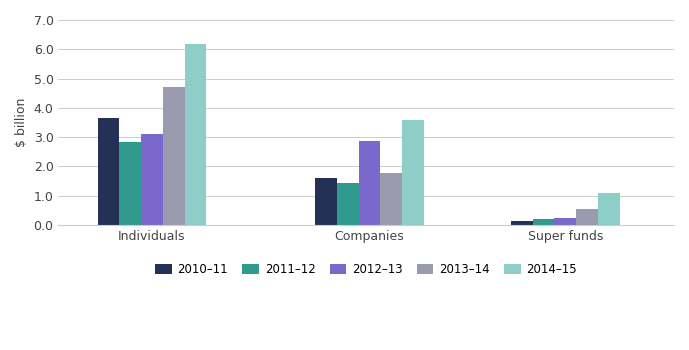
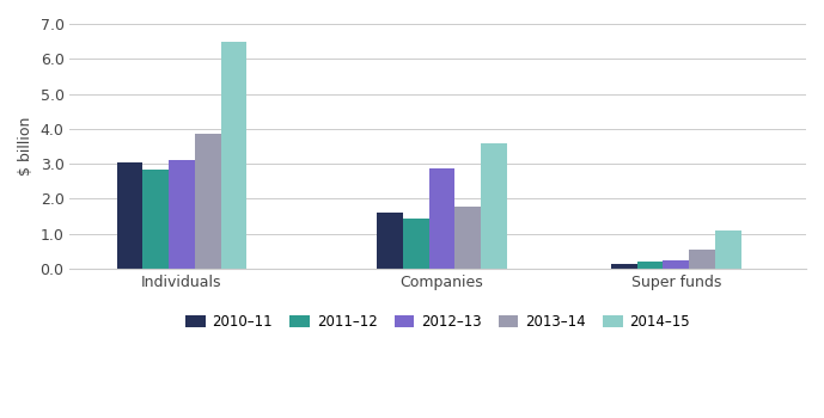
2010–11/Individuals: 3.65 -> 3.05
2013–14/Individuals: 4.70 -> 3.85
2014–15/Individuals: 6.17 -> 6.50
